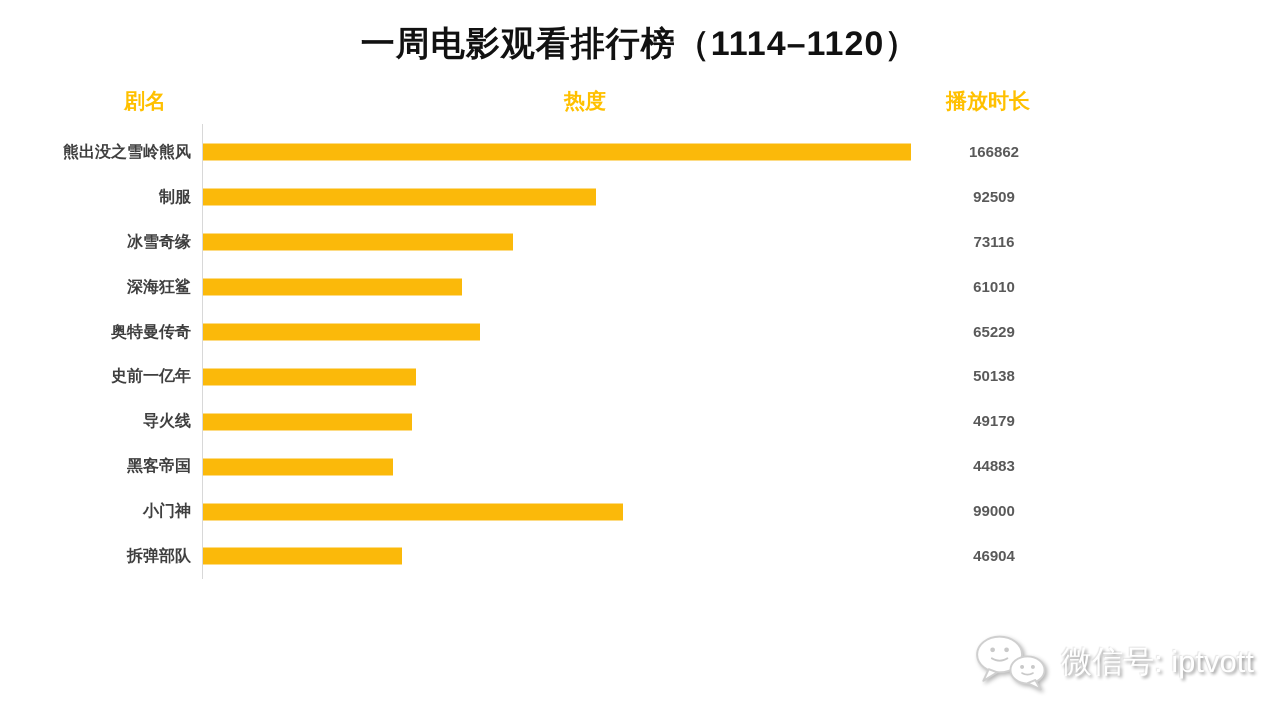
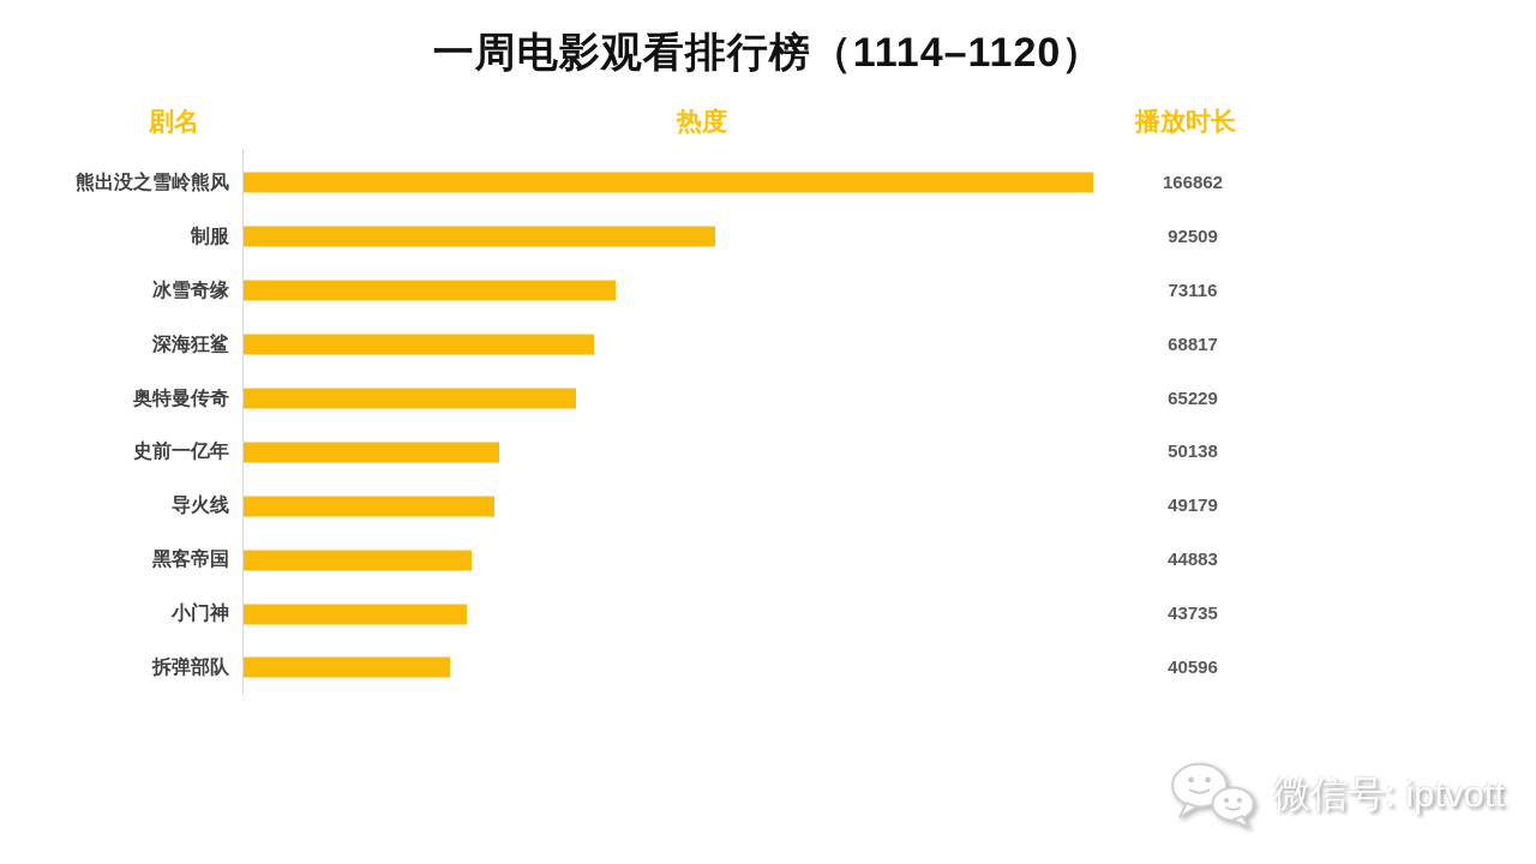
深海狂鲨: 61010 -> 68817
小门神: 99000 -> 43735
拆弹部队: 46904 -> 40596
